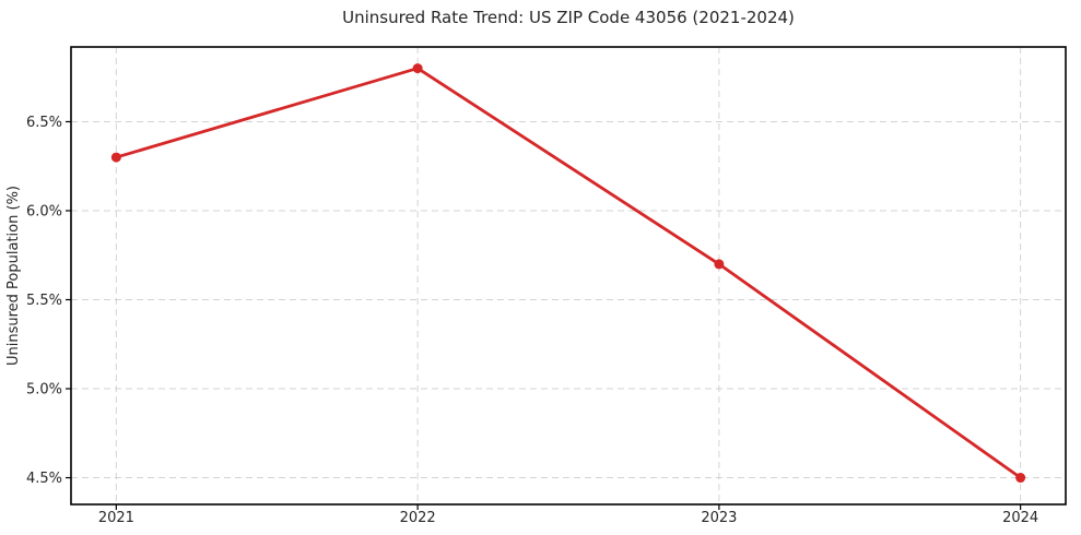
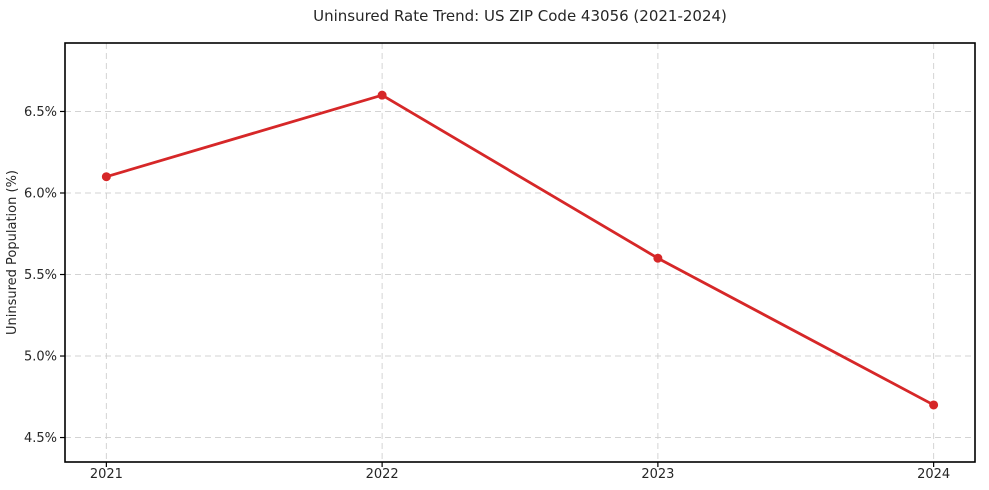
2021: 6.3% -> 6.1%
2022: 6.8% -> 6.6%
2023: 5.7% -> 5.6%
2024: 4.5% -> 4.7%
